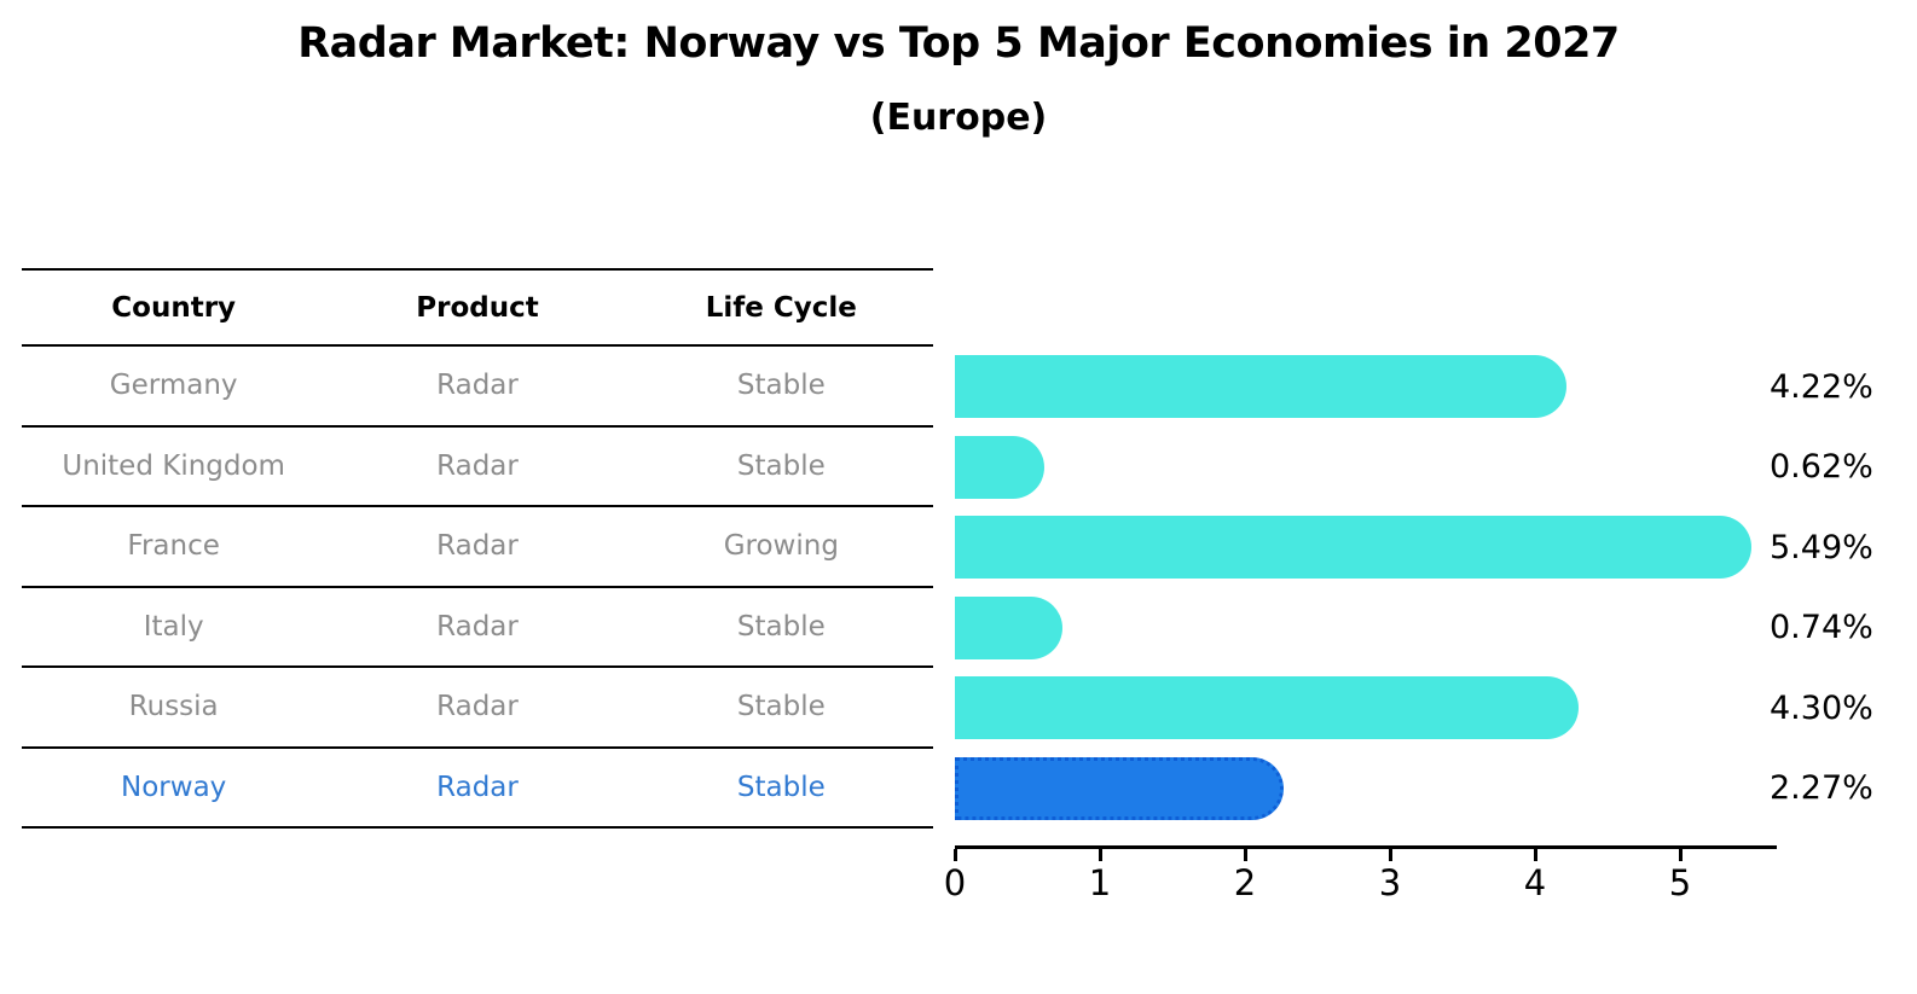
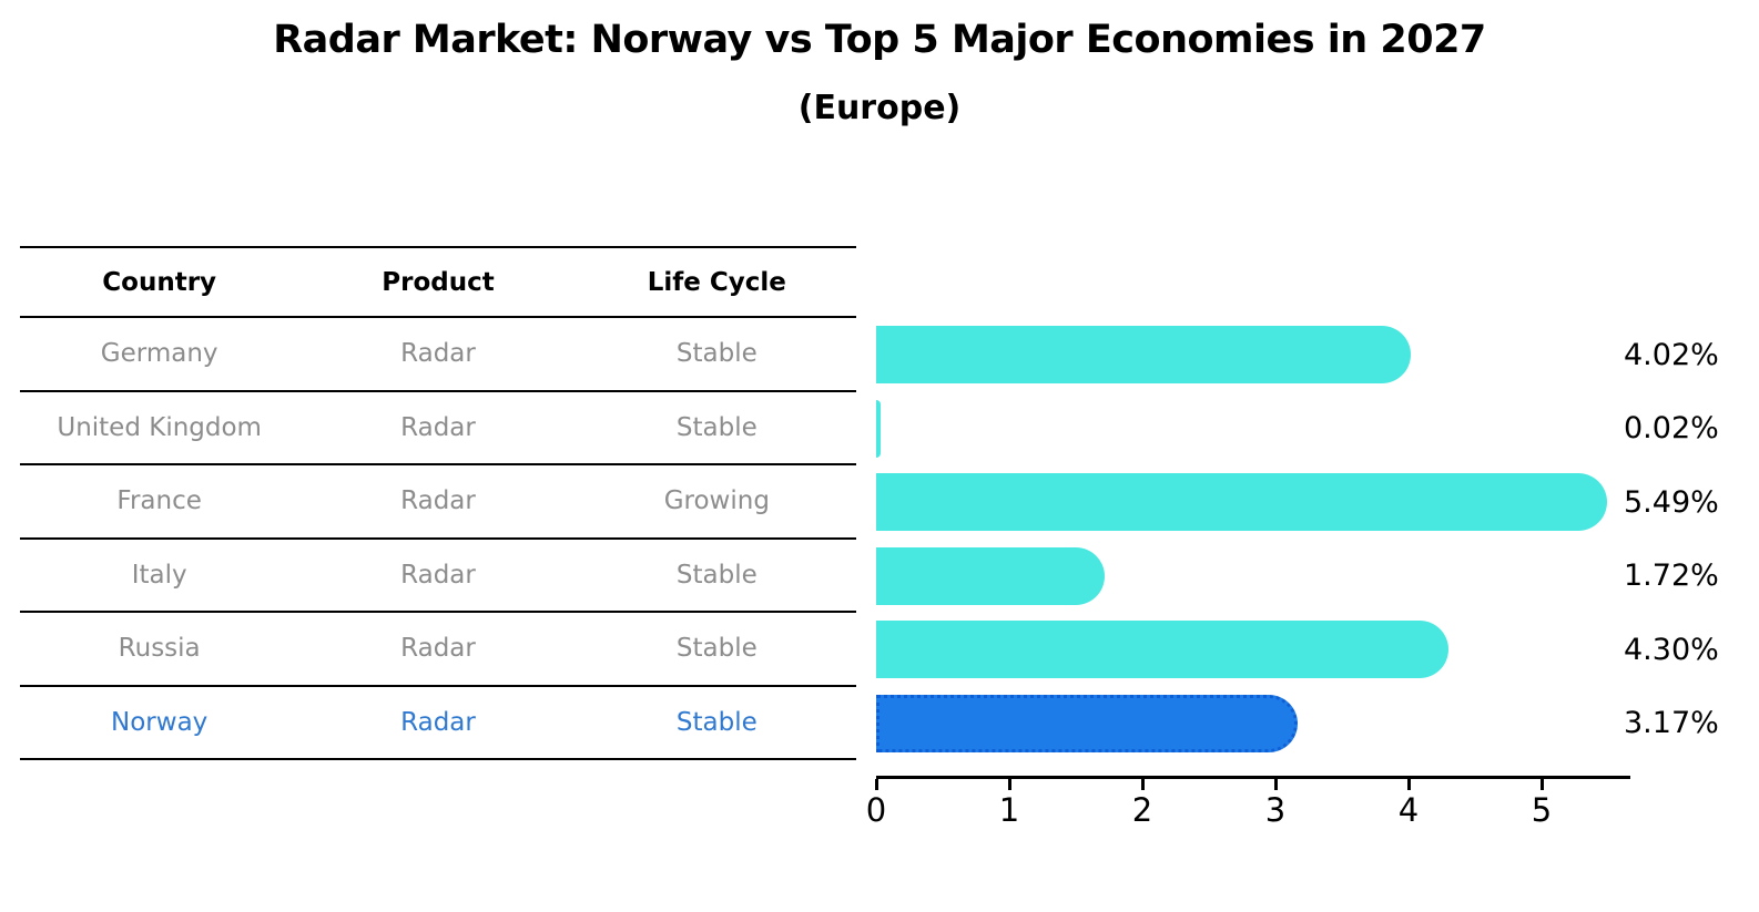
Germany: 4.22% -> 4.02%
United Kingdom: 0.62% -> 0.02%
Italy: 0.74% -> 1.72%
Norway: 2.27% -> 3.17%
